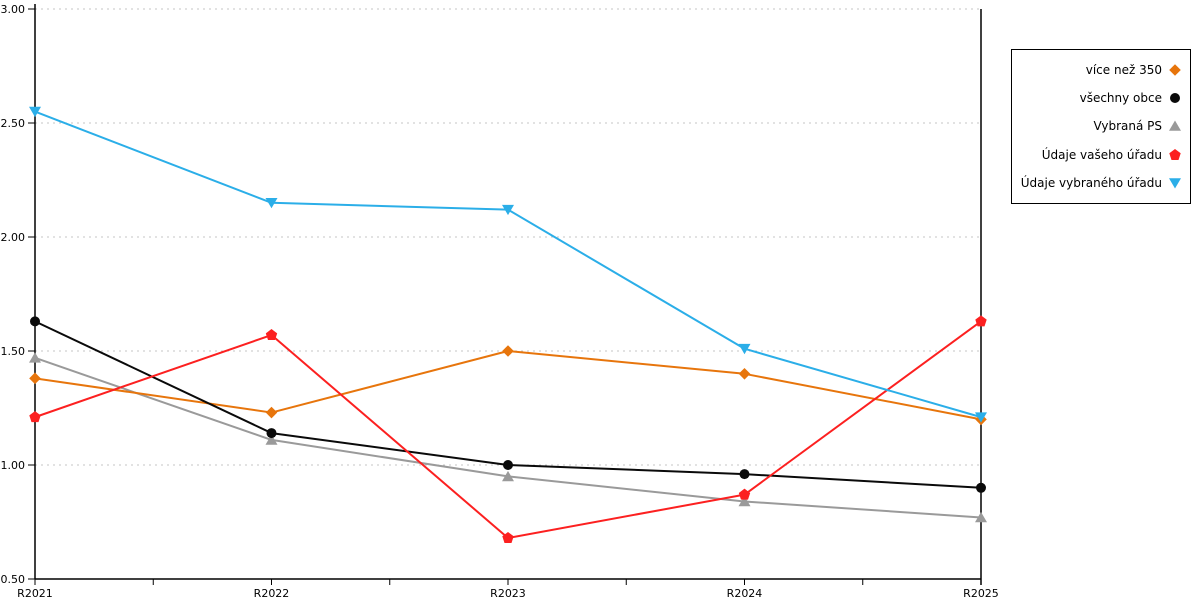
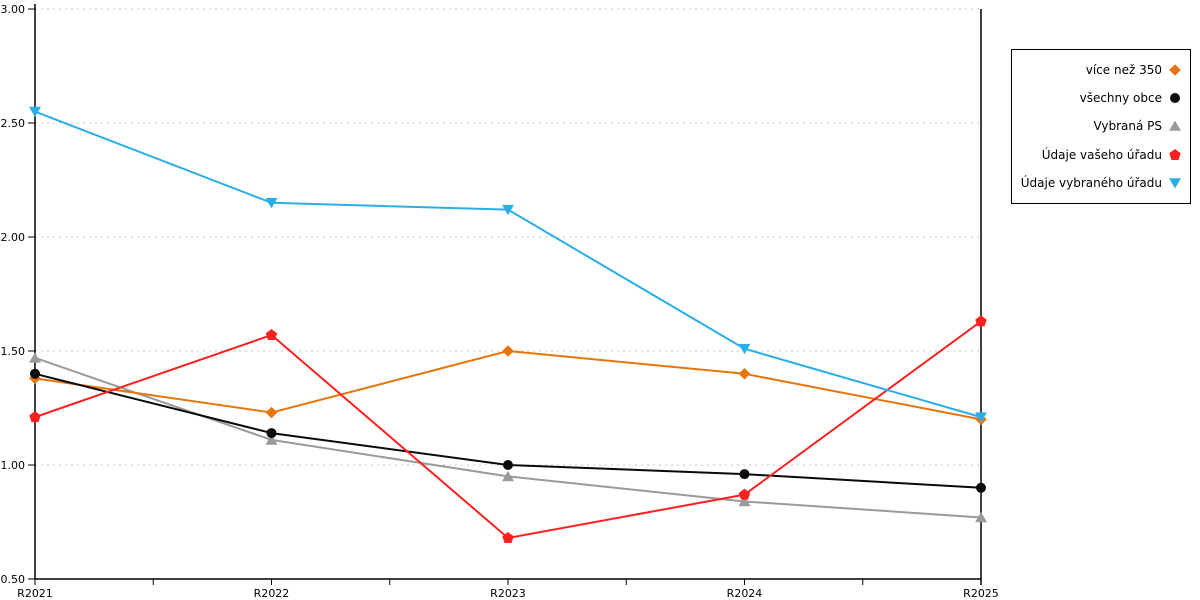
všechny obce/R2021: 1.63 -> 1.40
